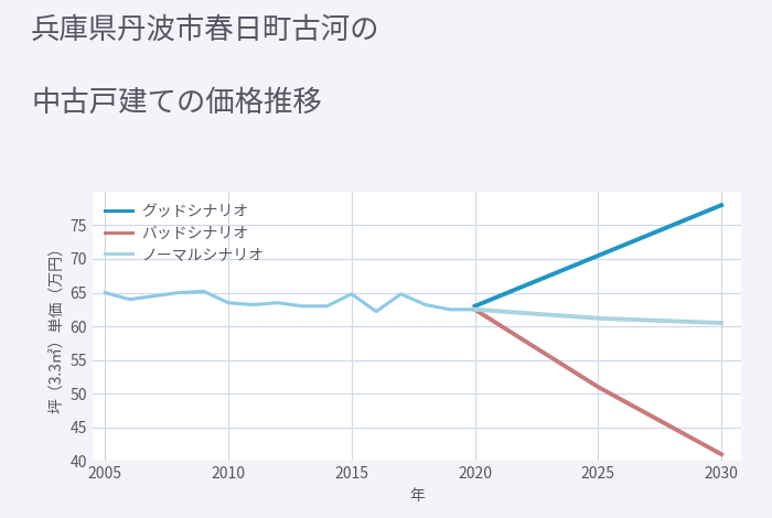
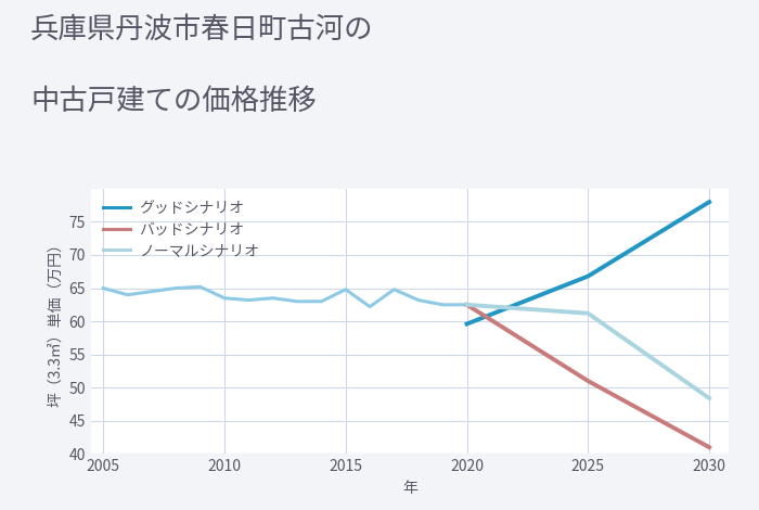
グッドシナリオ/2020: 63.0 -> 59.6
グッドシナリオ/2025: 70.5 -> 66.8
ノーマルシナリオ/2030: 60.5 -> 48.4
